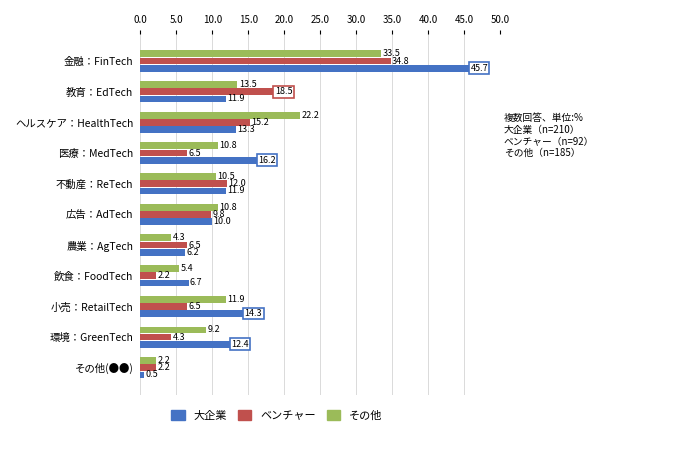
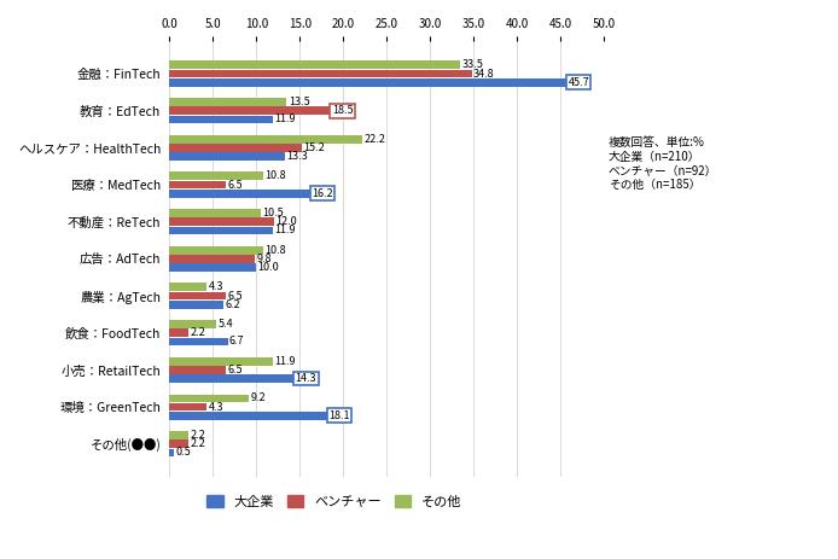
大企業/環境：GreenTech: 12.4 -> 18.1
